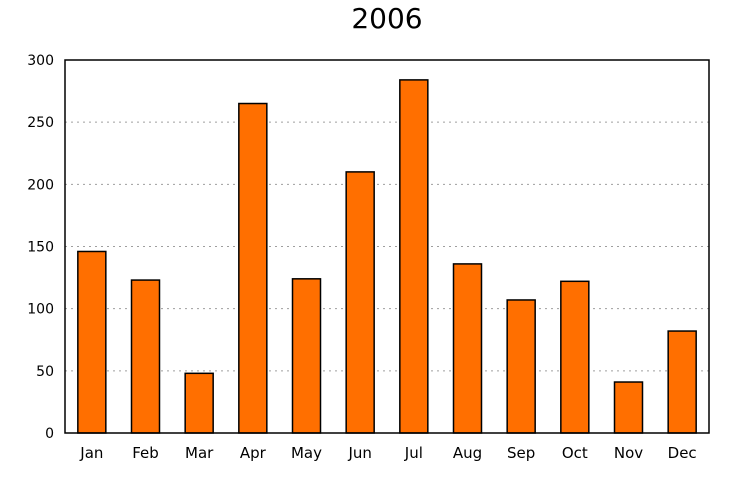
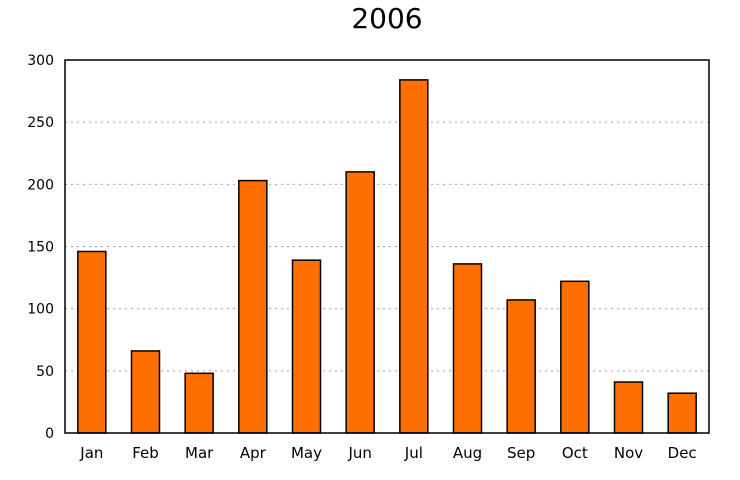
Feb: 123 -> 66
Apr: 265 -> 203
May: 124 -> 139
Dec: 82 -> 32
